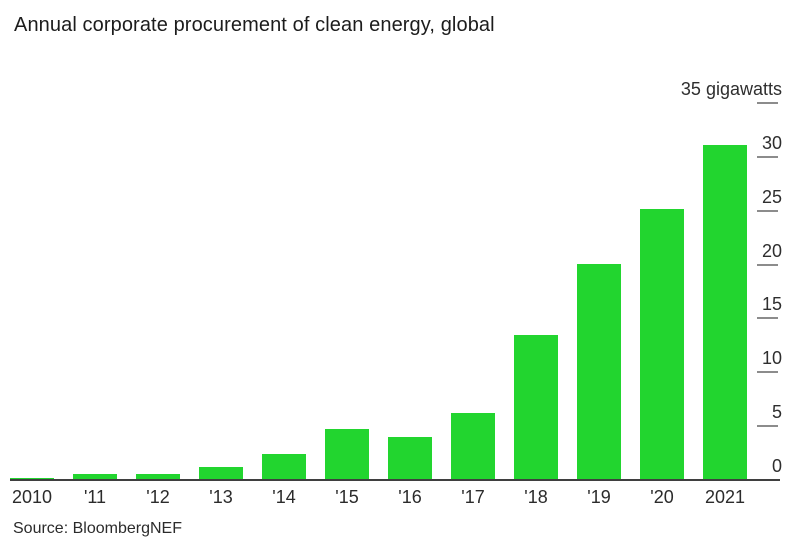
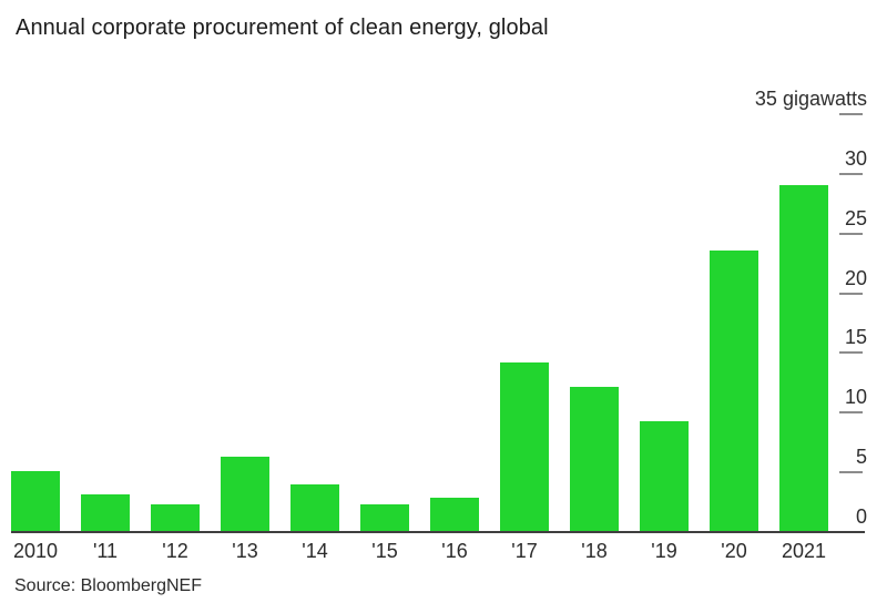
2010: 0.1 -> 5.0
'11: 0.5 -> 3.1
'12: 0.5 -> 2.2
'13: 1.1 -> 6.2
'14: 2.3 -> 3.9
'15: 4.6 -> 2.2
'16: 3.9 -> 2.8
'17: 6.1 -> 14.1
'18: 13.4 -> 12.1
'19: 20.0 -> 9.2
'20: 25.1 -> 23.5
2021: 31.0 -> 29.0
